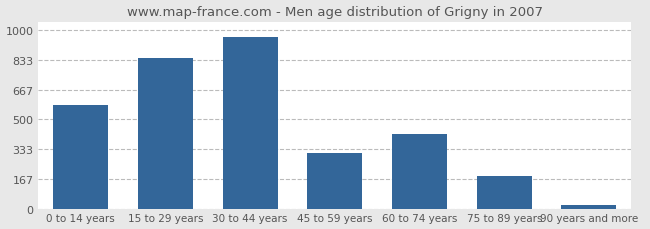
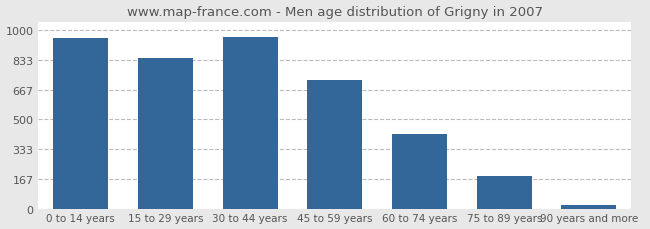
0 to 14 years: 580 -> 960
45 to 59 years: 310 -> 720
